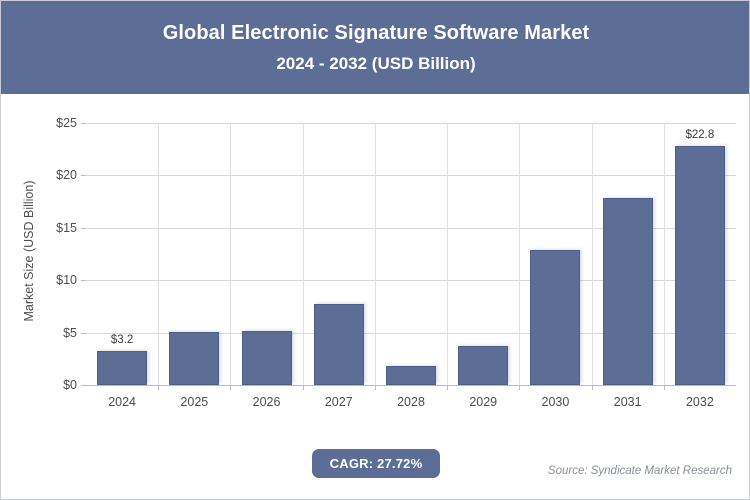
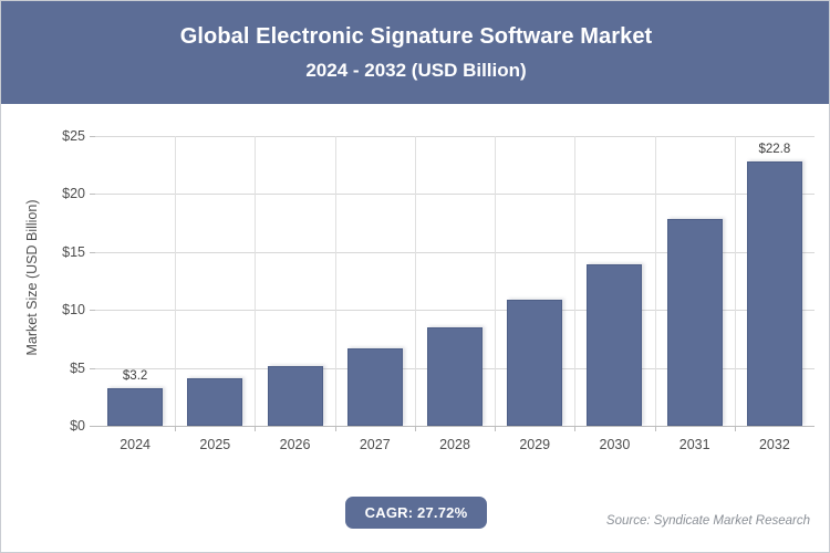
2025: $5.1 -> $4.1
2027: $7.7 -> $6.7
2028: $1.8 -> $8.5
2029: $3.7 -> $10.9
2030: $12.9 -> $13.9
